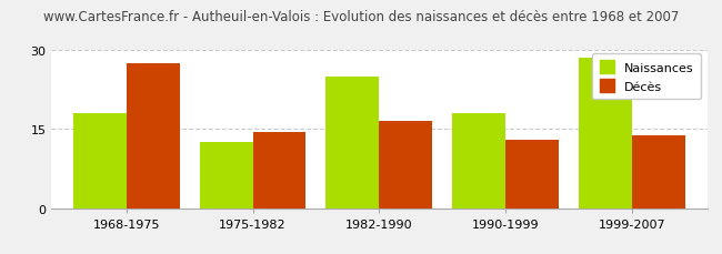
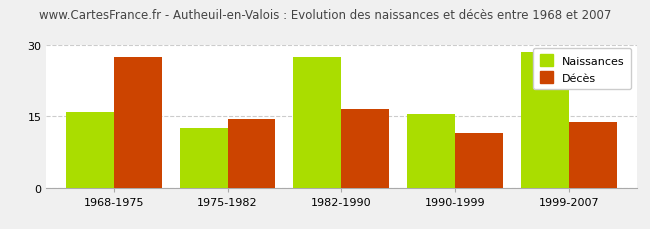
Naissances/1968-1975: 18.0 -> 16.0
Naissances/1982-1990: 25.0 -> 27.5
Naissances/1990-1999: 18.0 -> 15.5
Décès/1990-1999: 13.0 -> 11.5
